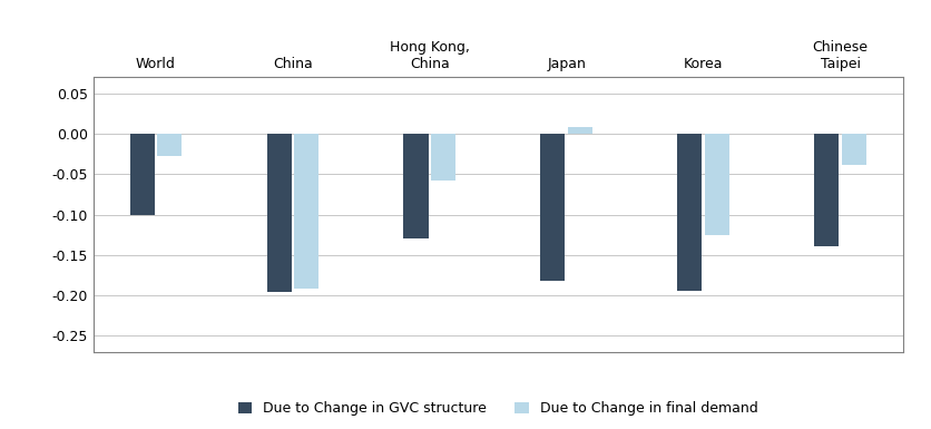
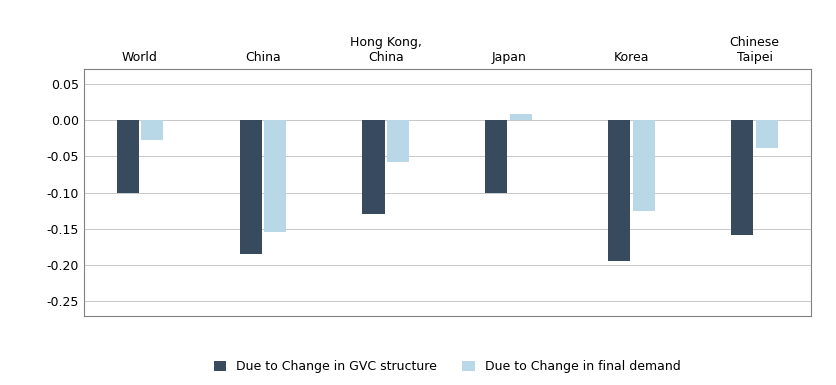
Due to Change in GVC structure/China: -0.196 -> -0.185
Due to Change in final demand/China: -0.192 -> -0.155
Due to Change in GVC structure/Japan: -0.182 -> -0.100
Due to Change in GVC structure/Chinese Taipei: -0.140 -> -0.158
